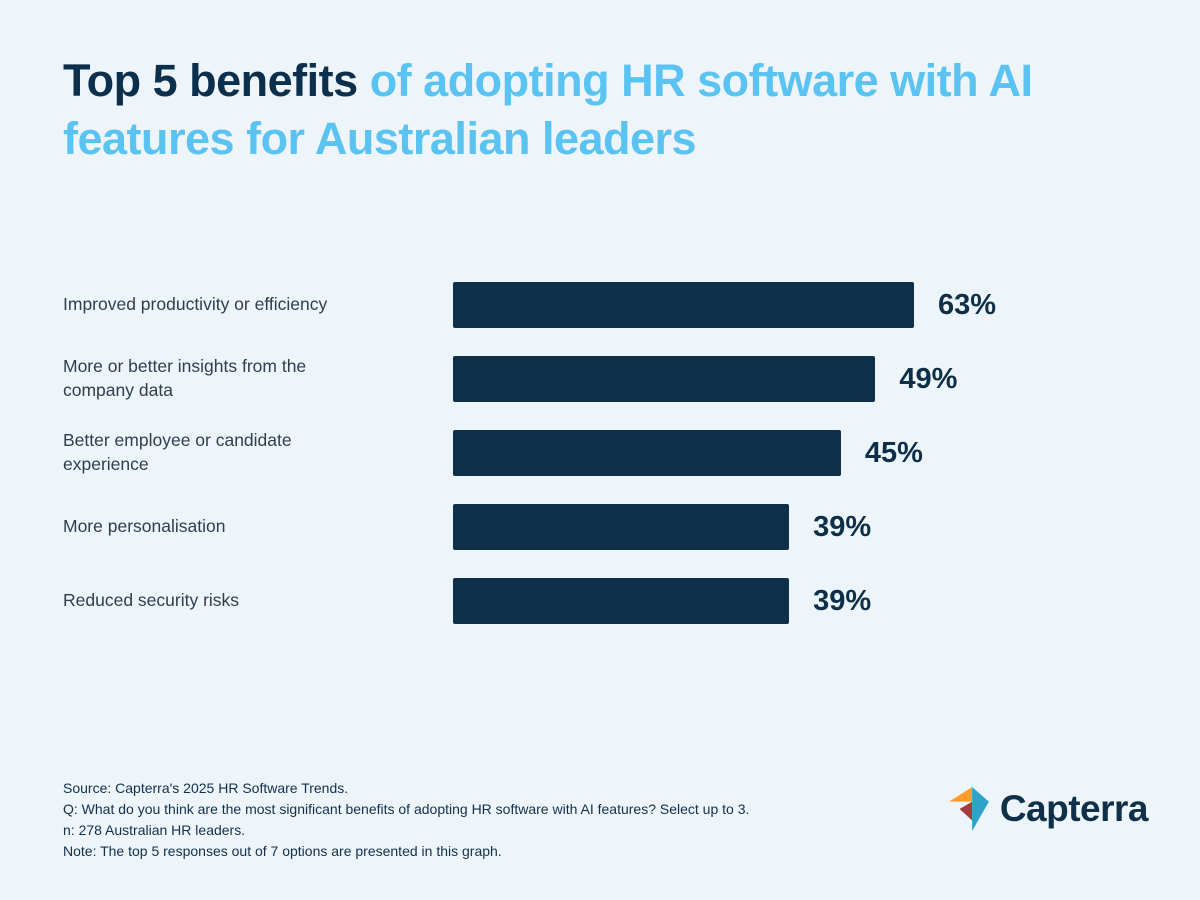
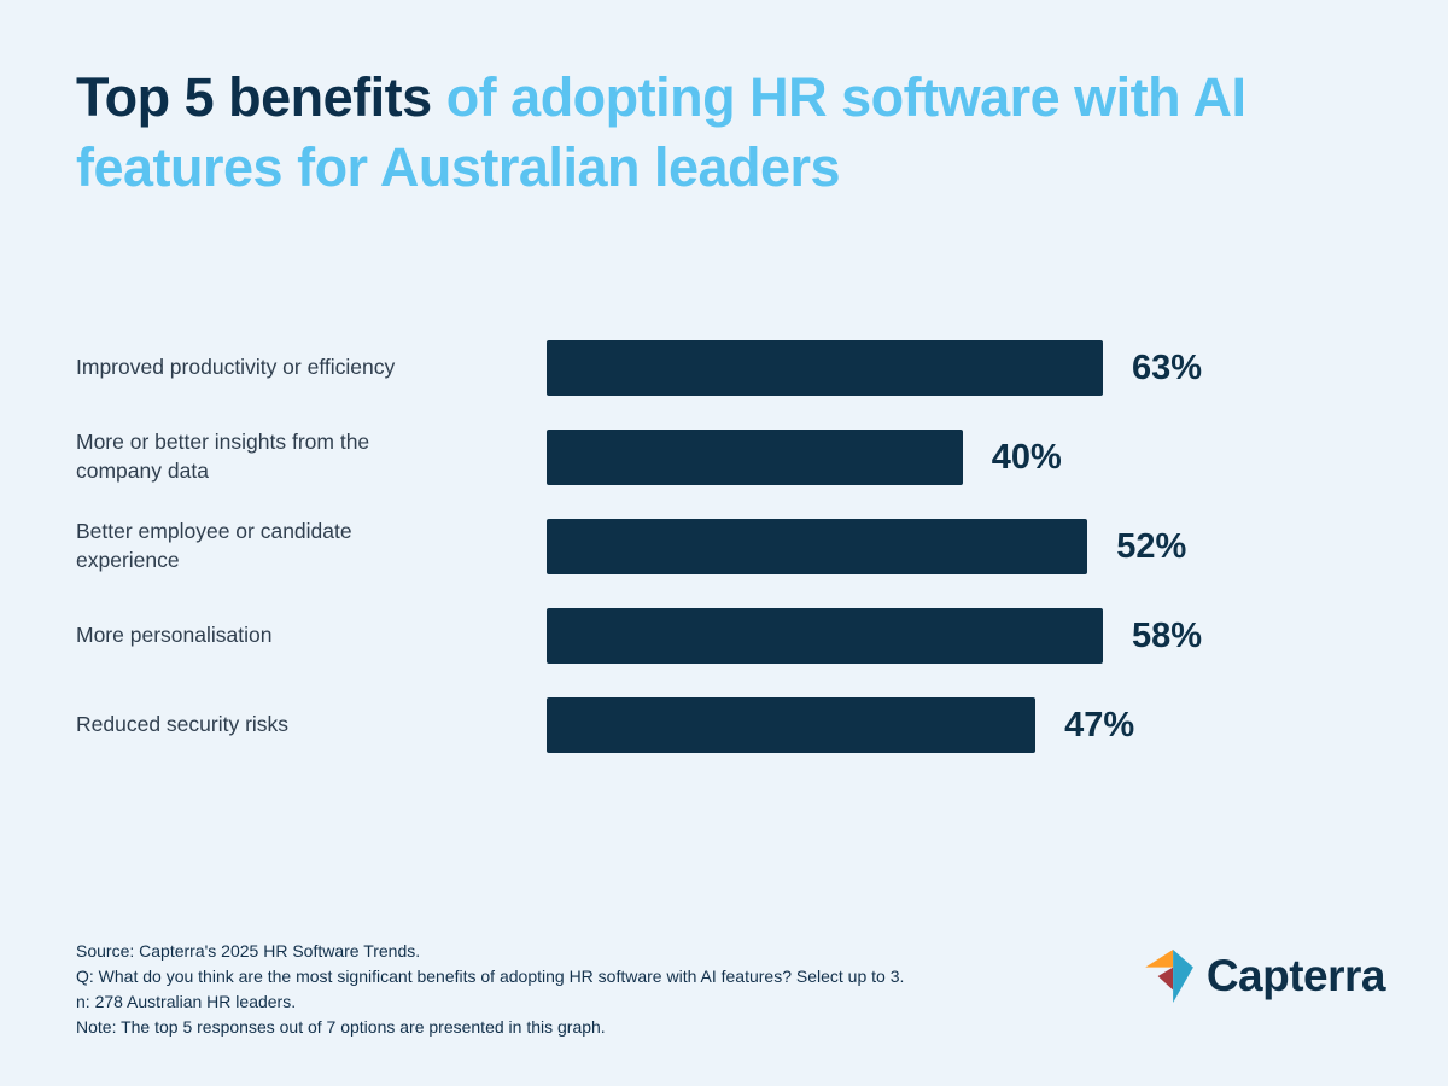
More or better insights from the company data: 49% -> 40%
Better employee or candidate experience: 45% -> 52%
More personalisation: 39% -> 58%
Reduced security risks: 39% -> 47%
